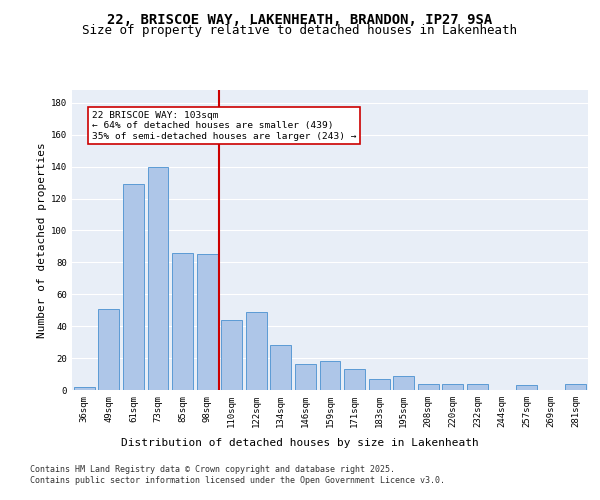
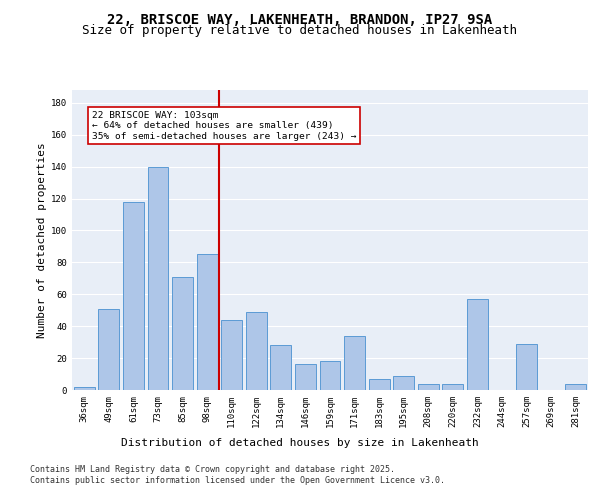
61sqm: 129 -> 118
85sqm: 86 -> 71
171sqm: 13 -> 34
232sqm: 4 -> 57
257sqm: 3 -> 29
